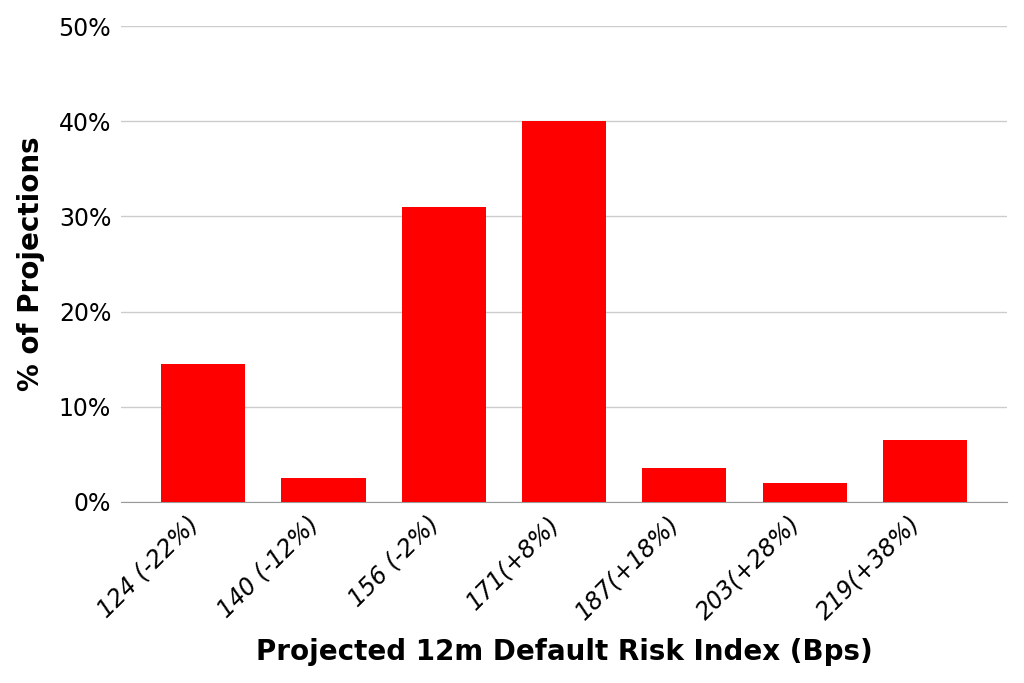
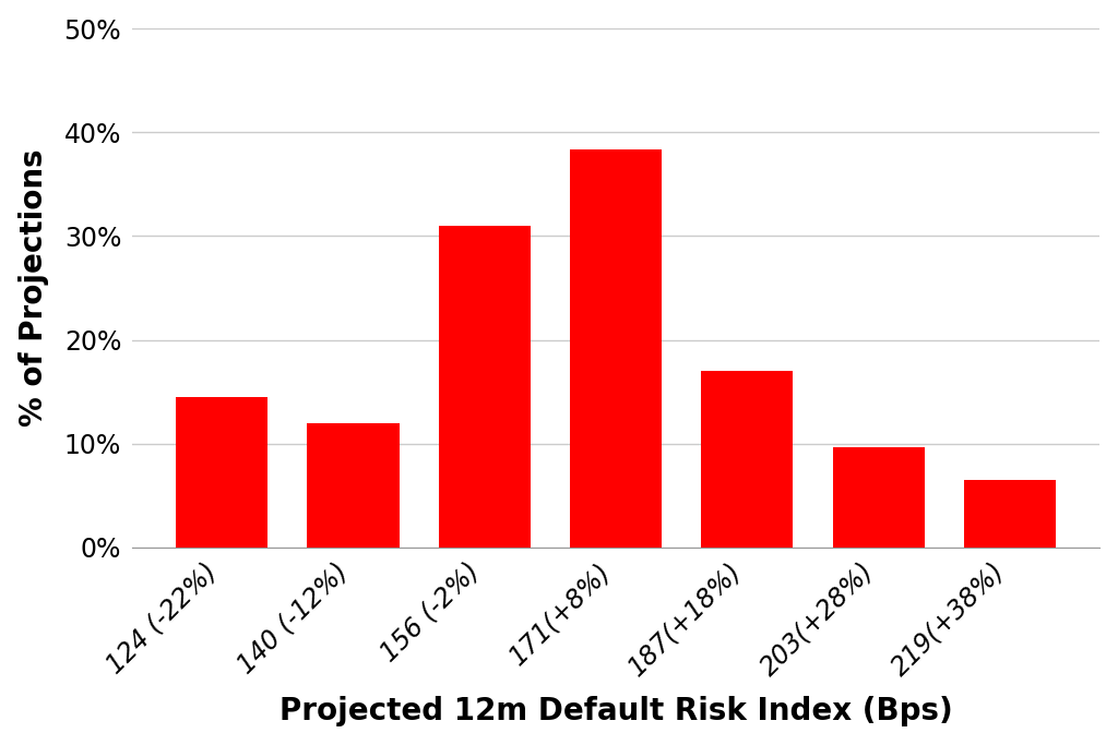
140 (-12%): 2.5% -> 12.0%
171(+8%): 40.0% -> 38.4%
187(+18%): 3.5% -> 17.0%
203(+28%): 2.0% -> 9.6%
